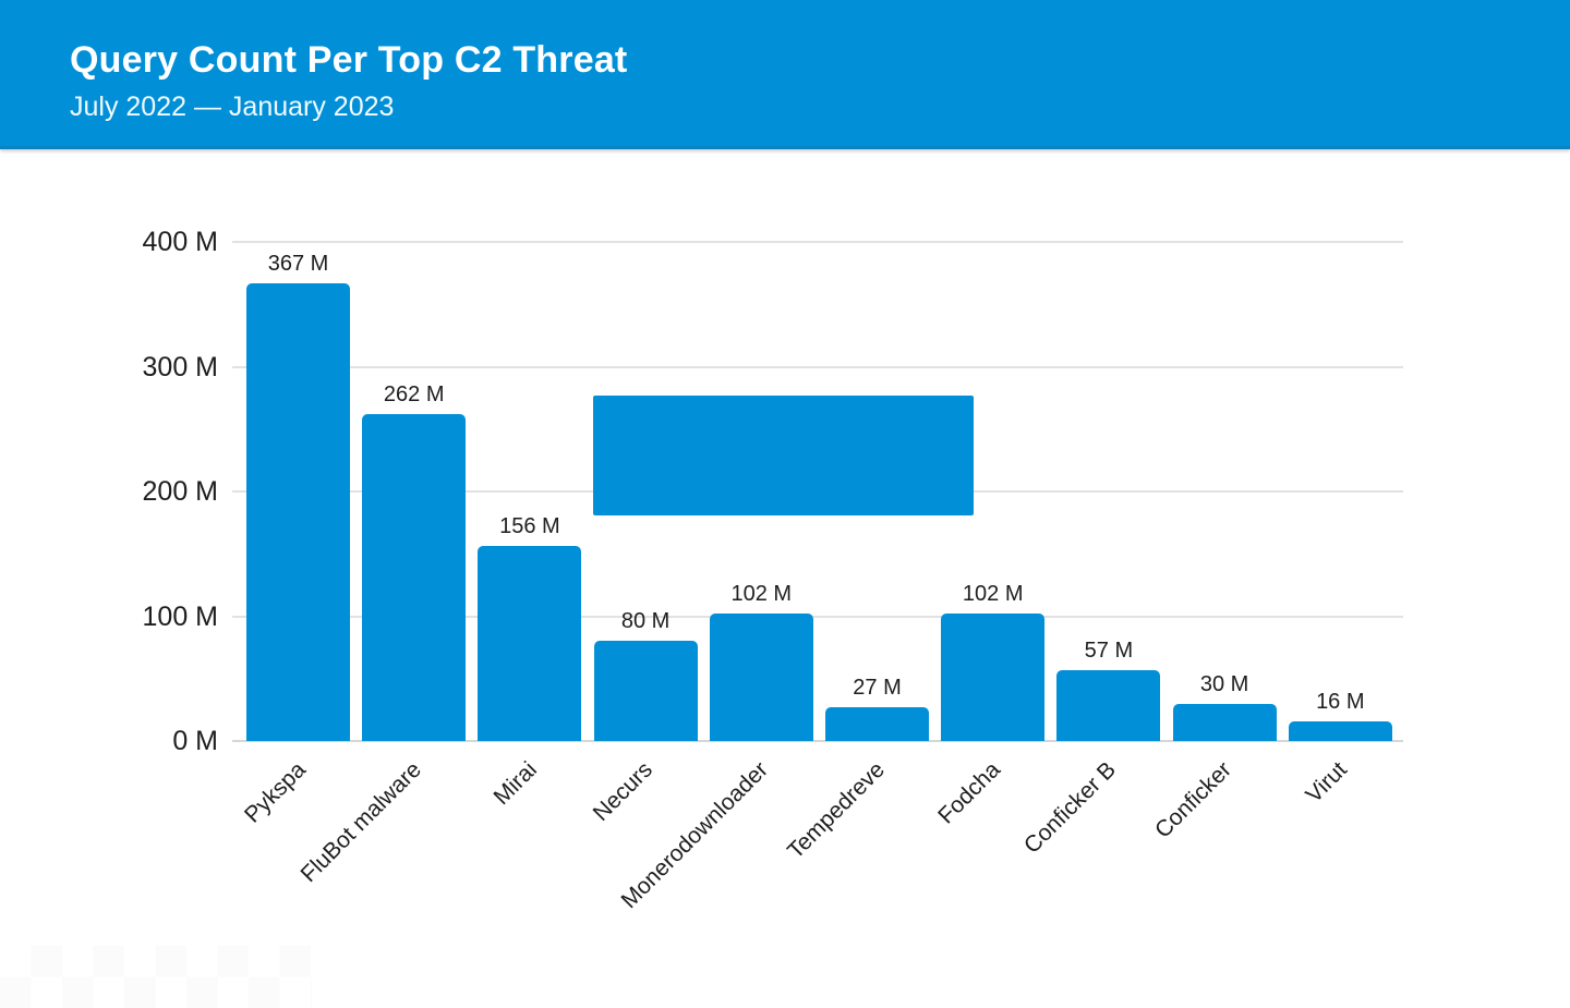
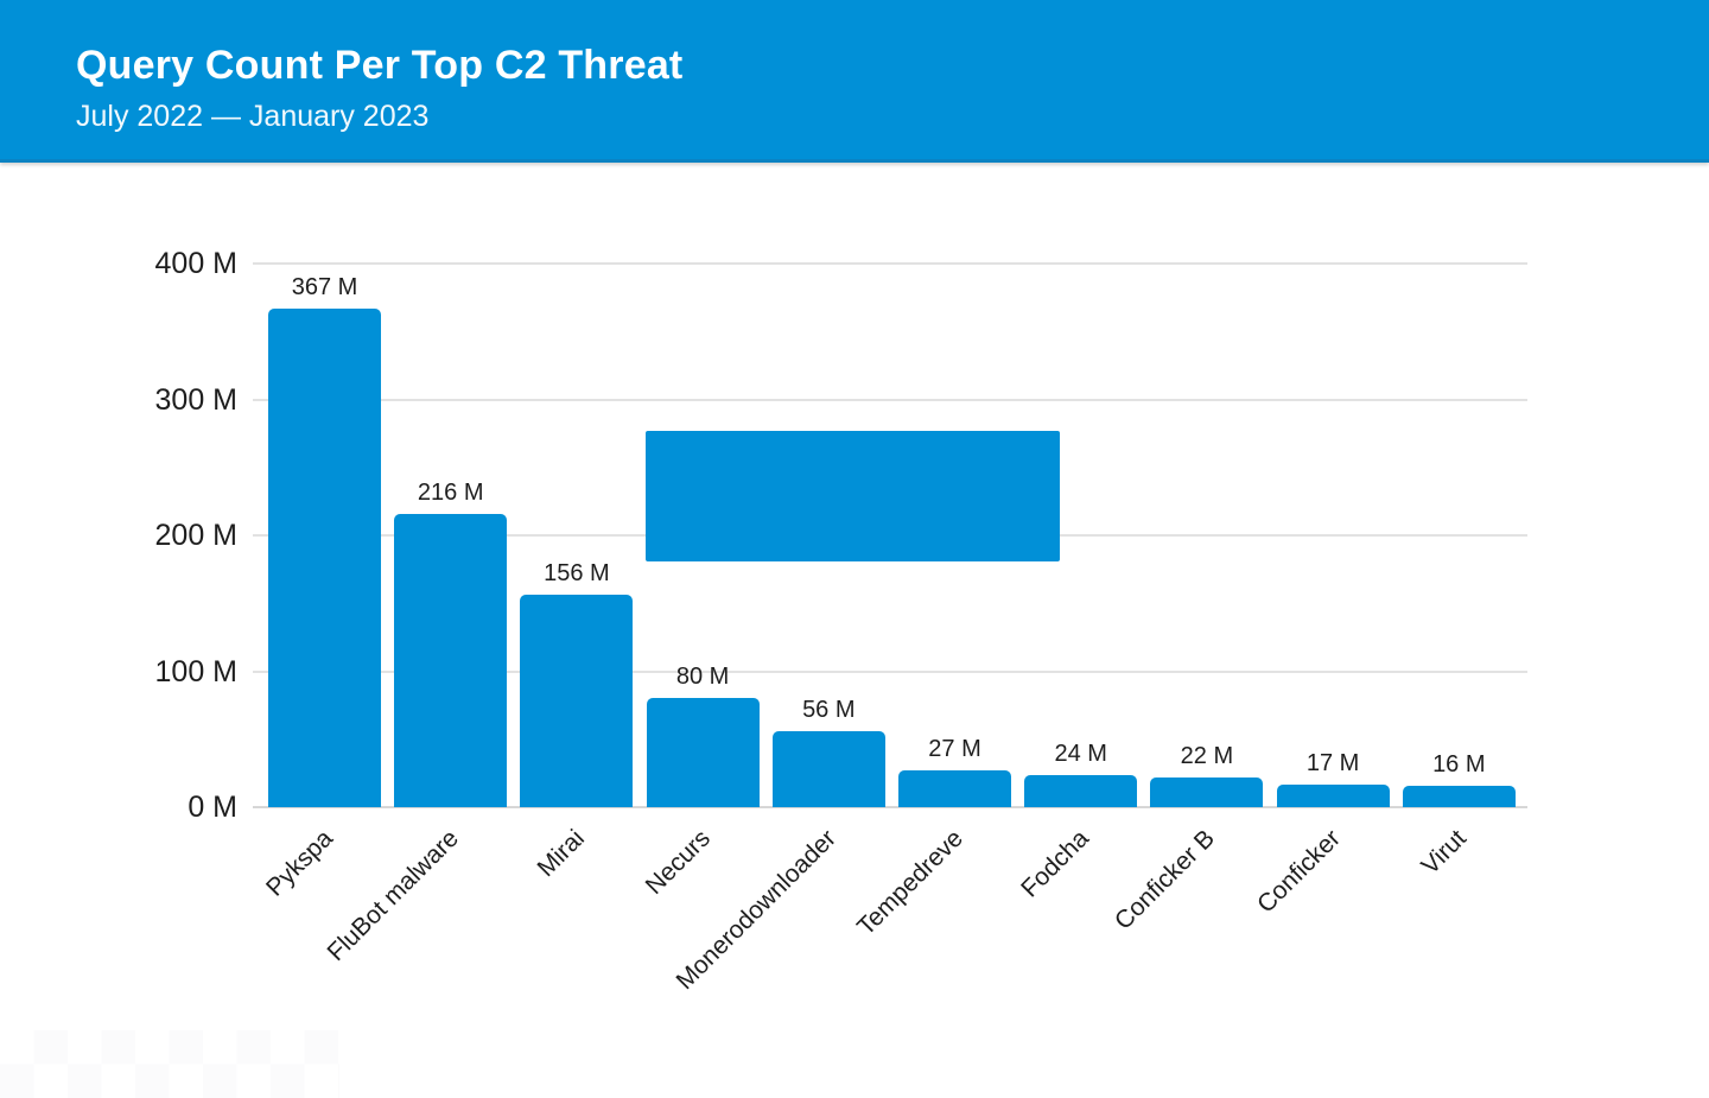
FluBot malware: 262 -> 216
Monerodownloader: 102 -> 56
Fodcha: 102 -> 24
Conficker B: 57 -> 22
Conficker: 30 -> 17
